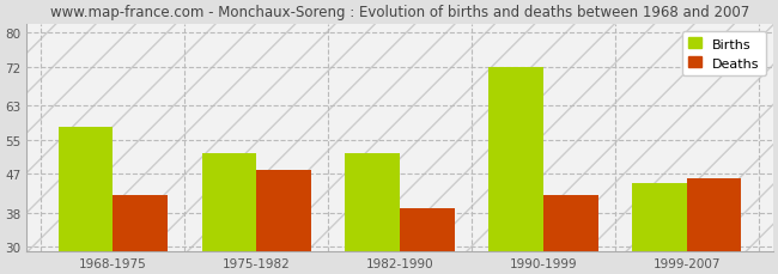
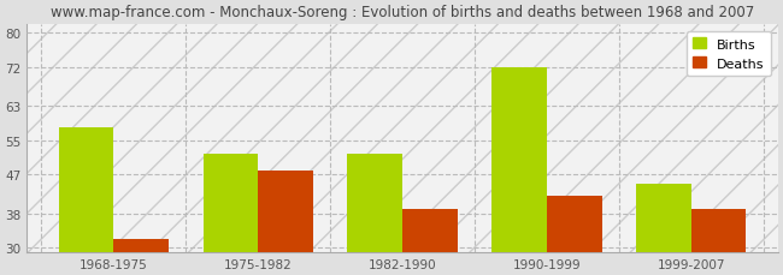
Deaths/1968-1975: 42 -> 32
Deaths/1999-2007: 46 -> 39
